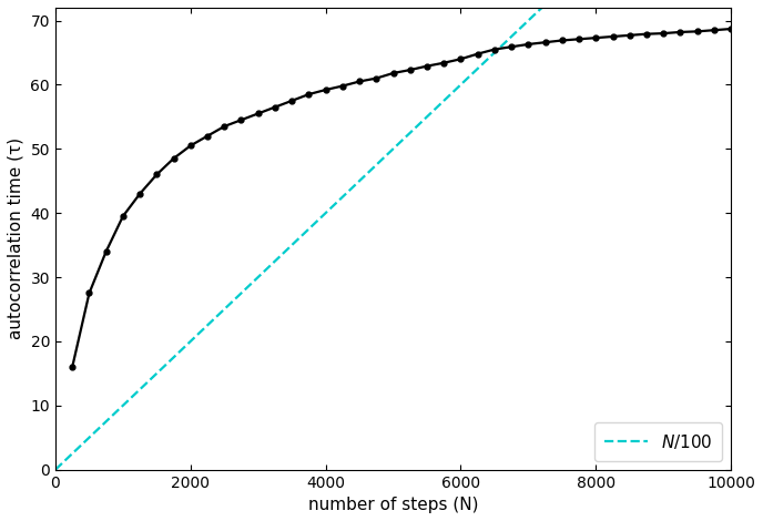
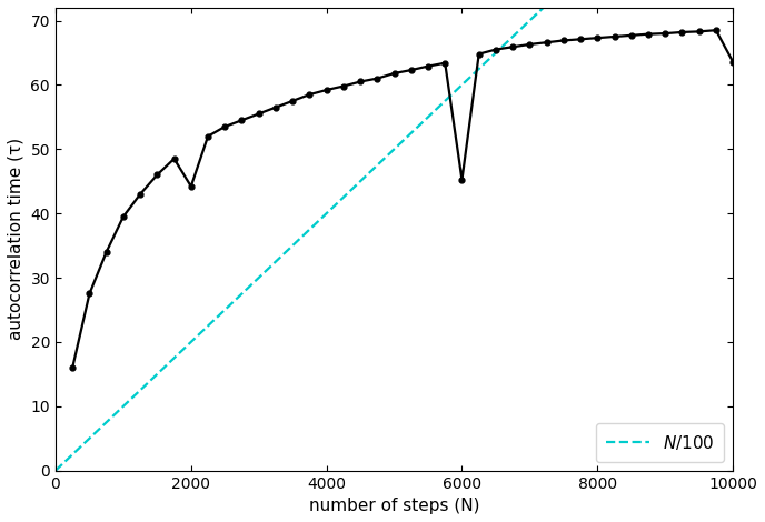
2000: 50.5 -> 44.2
6000: 64.0 -> 45.2
10000: 68.7 -> 63.6
